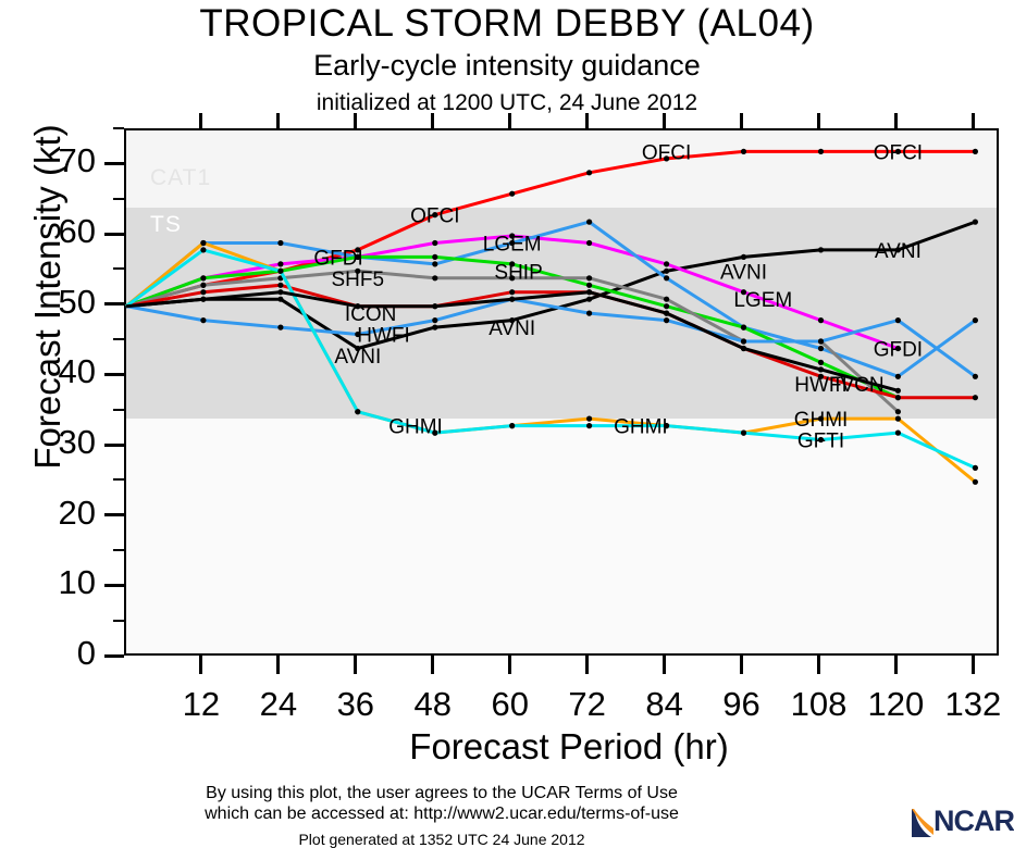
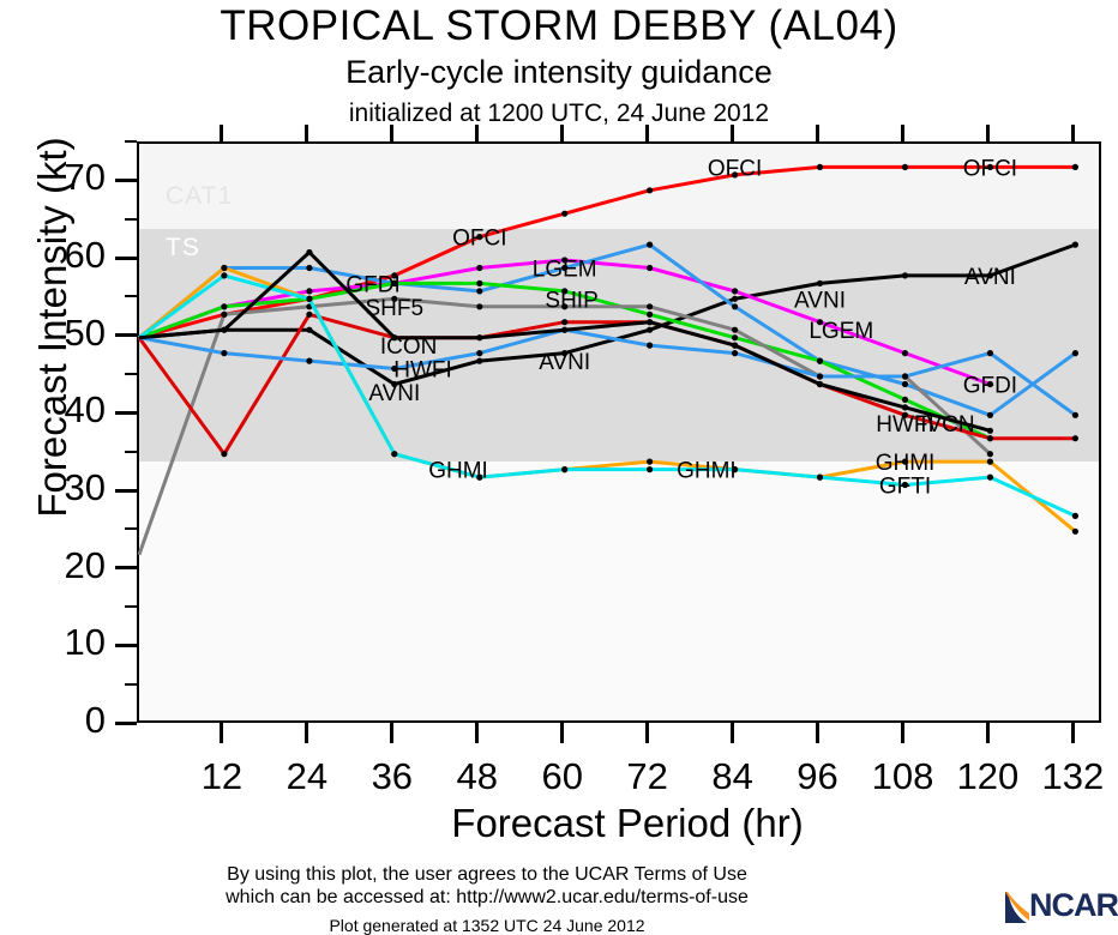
SHF5/0: 50 -> 22
IVCN/12: 52 -> 35
ICON/24: 52 -> 61
